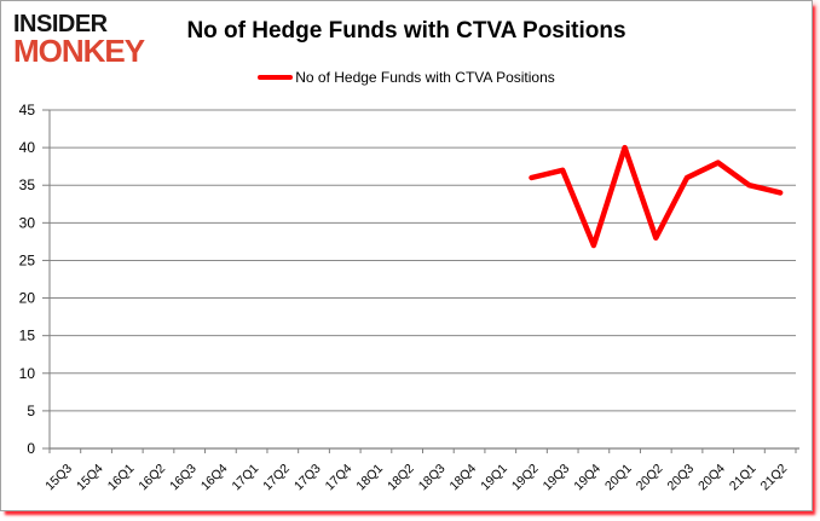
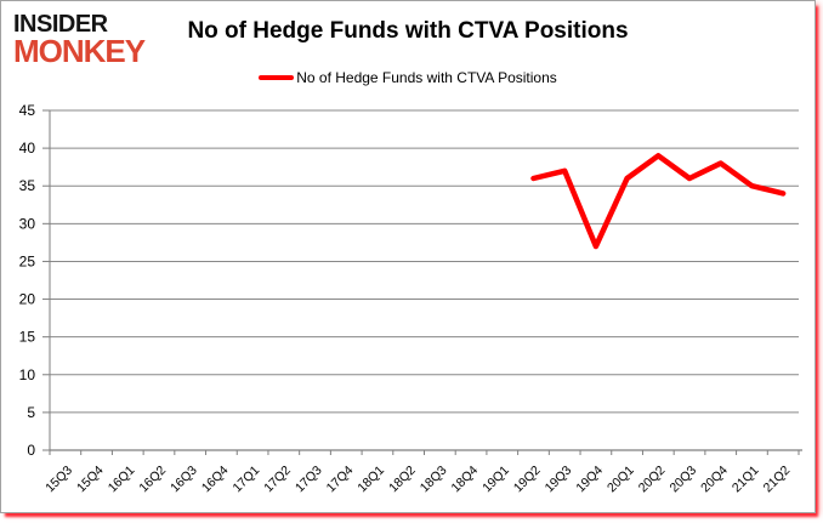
20Q1: 40 -> 36
20Q2: 28 -> 39
